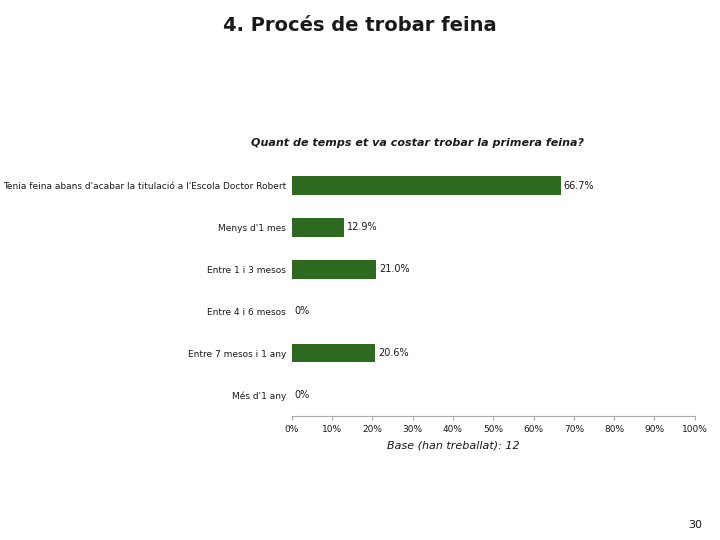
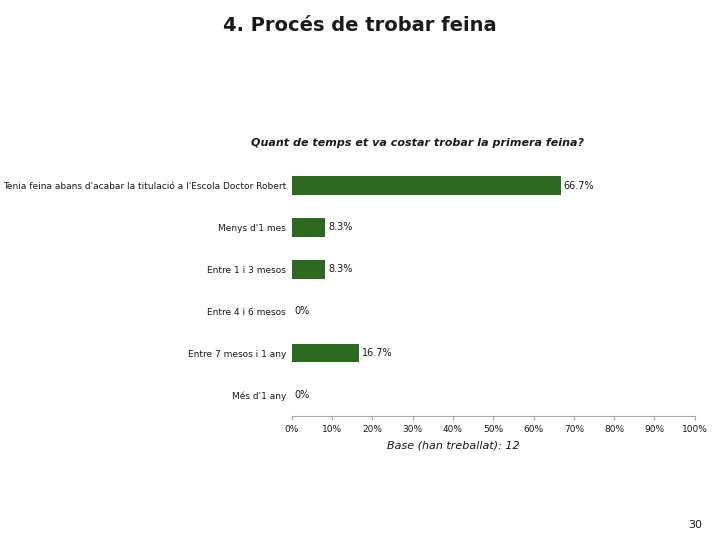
Menys d'1 mes: 12.9% -> 8.3%
Entre 1 i 3 mesos: 21.0% -> 8.3%
Entre 7 mesos i 1 any: 20.6% -> 16.7%
